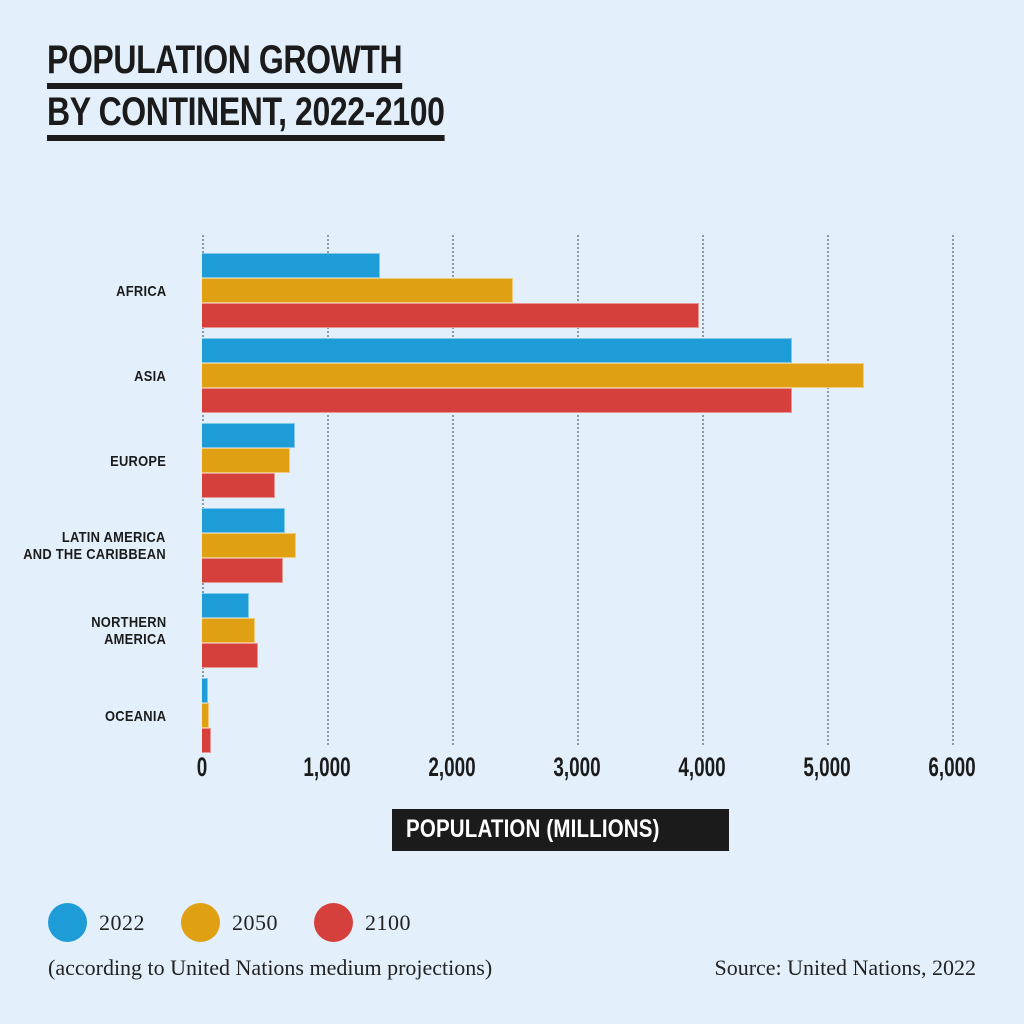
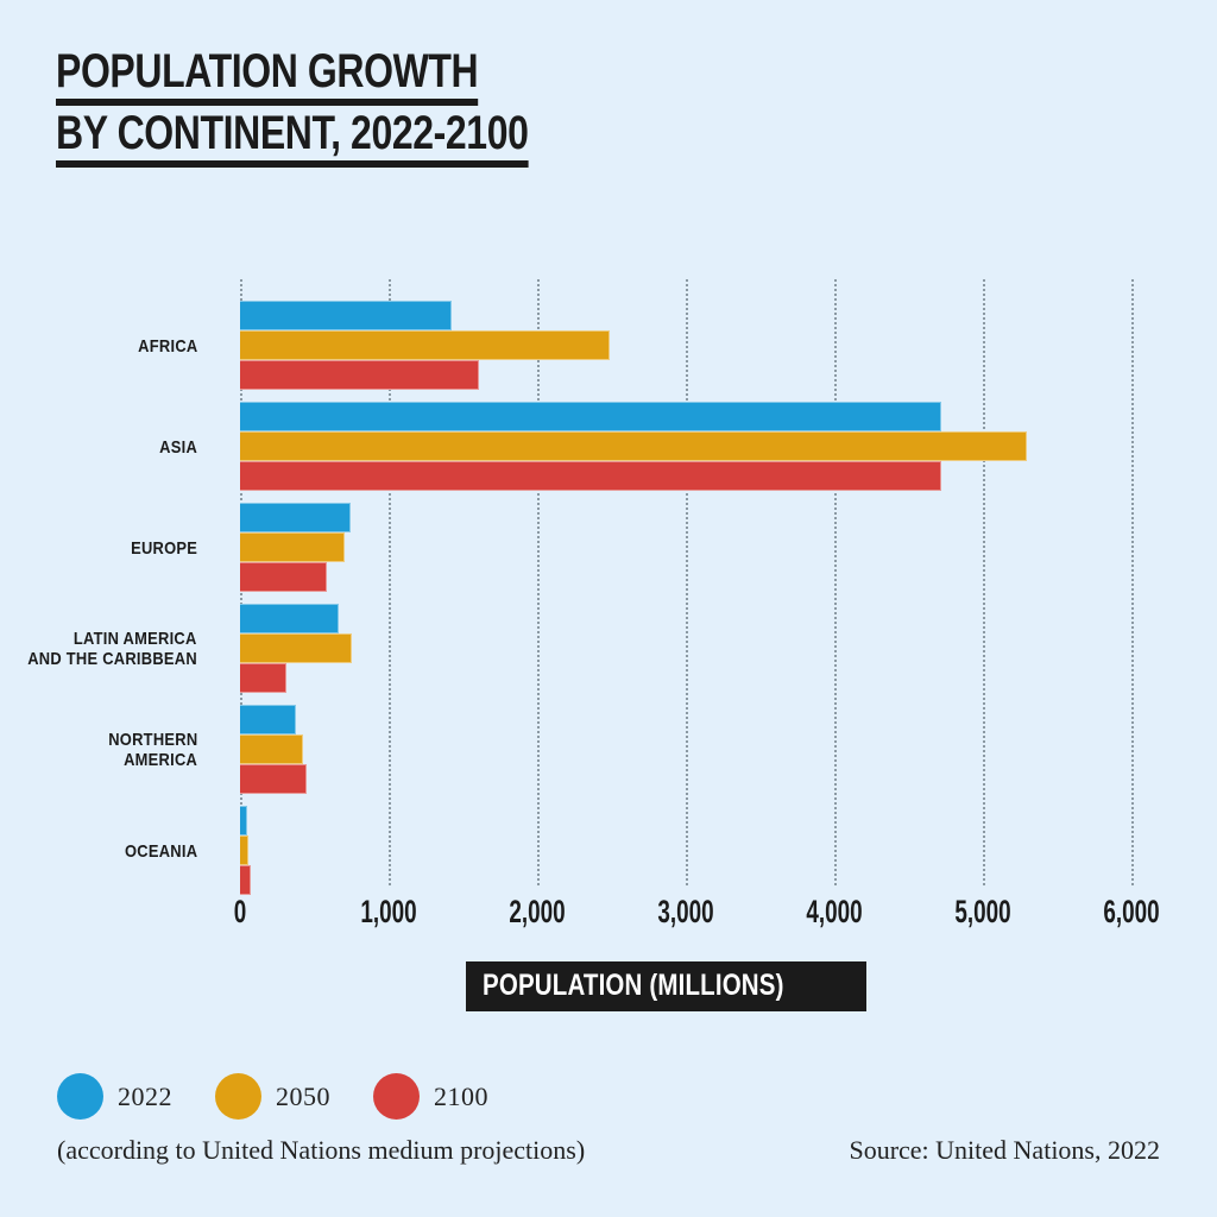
2100/AFRICA: 3980 -> 1610
2100/LATIN AMERICA AND THE CARIBBEAN: 650 -> 310
